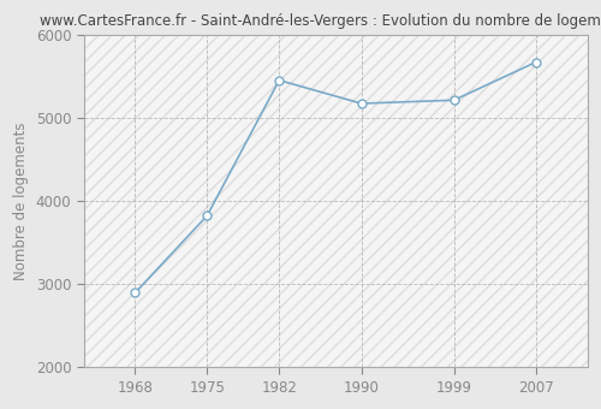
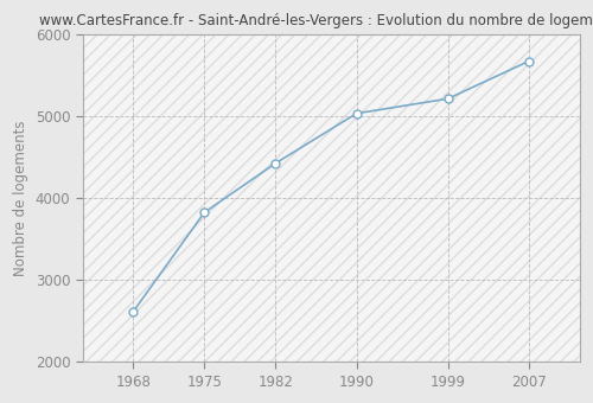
1968: 2900 -> 2620
1982: 5460 -> 4430
1990: 5180 -> 5040
